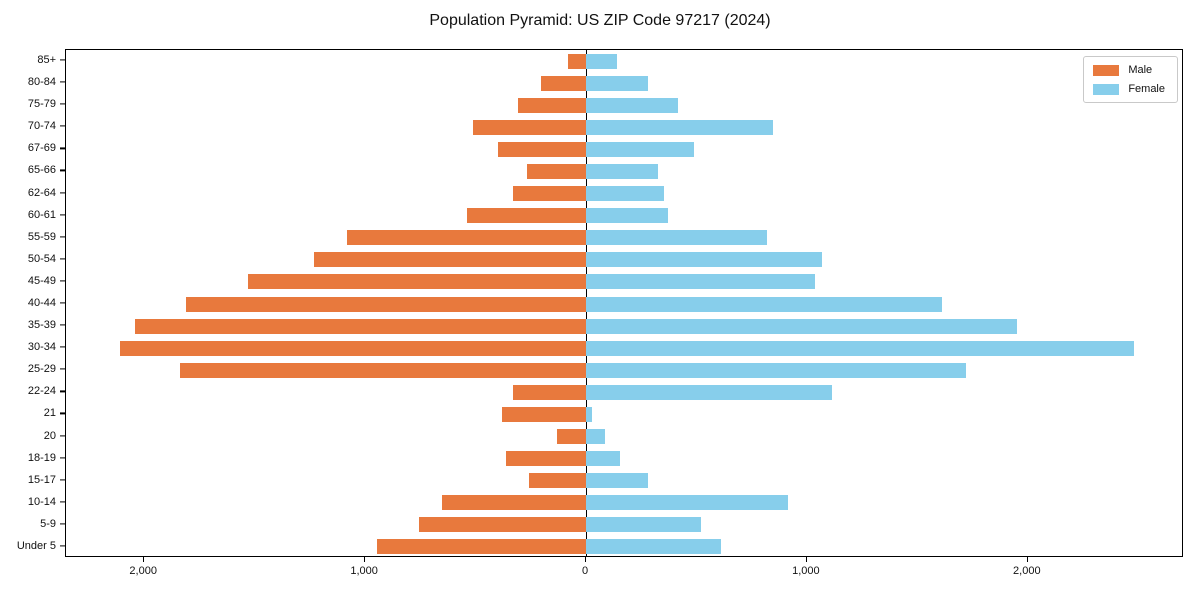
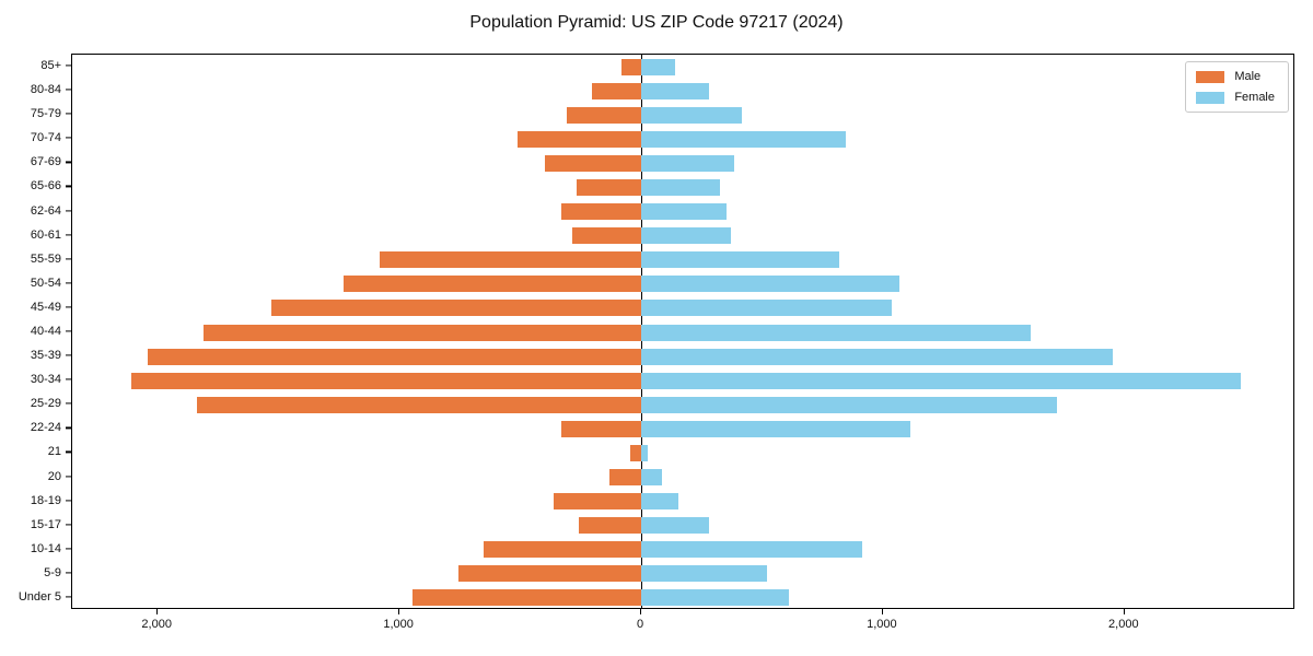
Female/67-69: 490 -> 380
Male/60-61: 540 -> 280
Male/21: 380 -> 40
